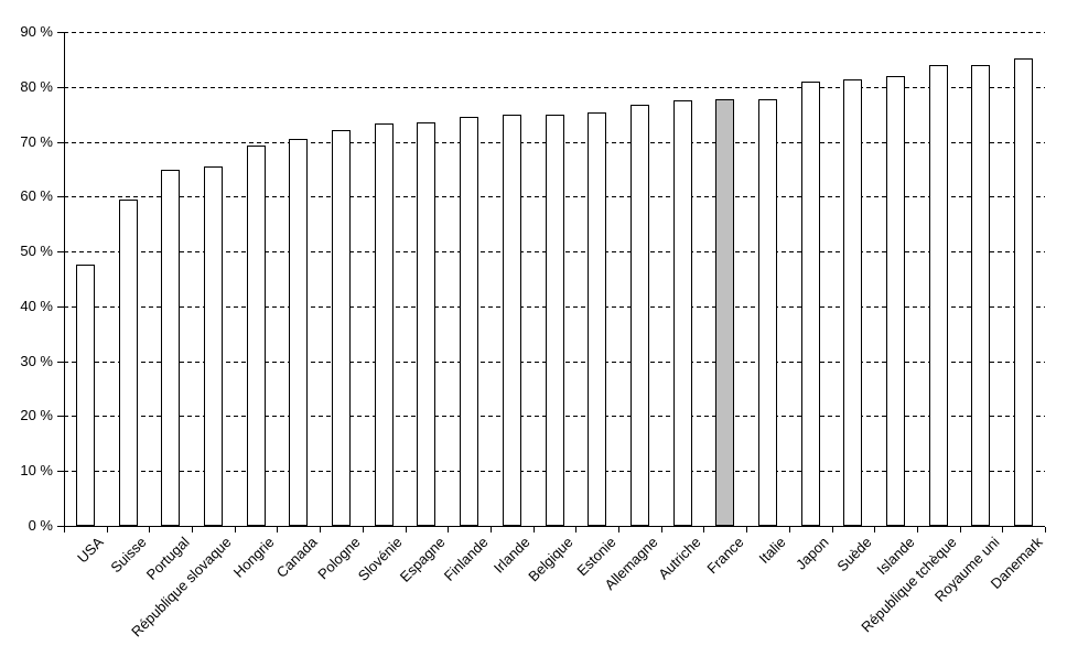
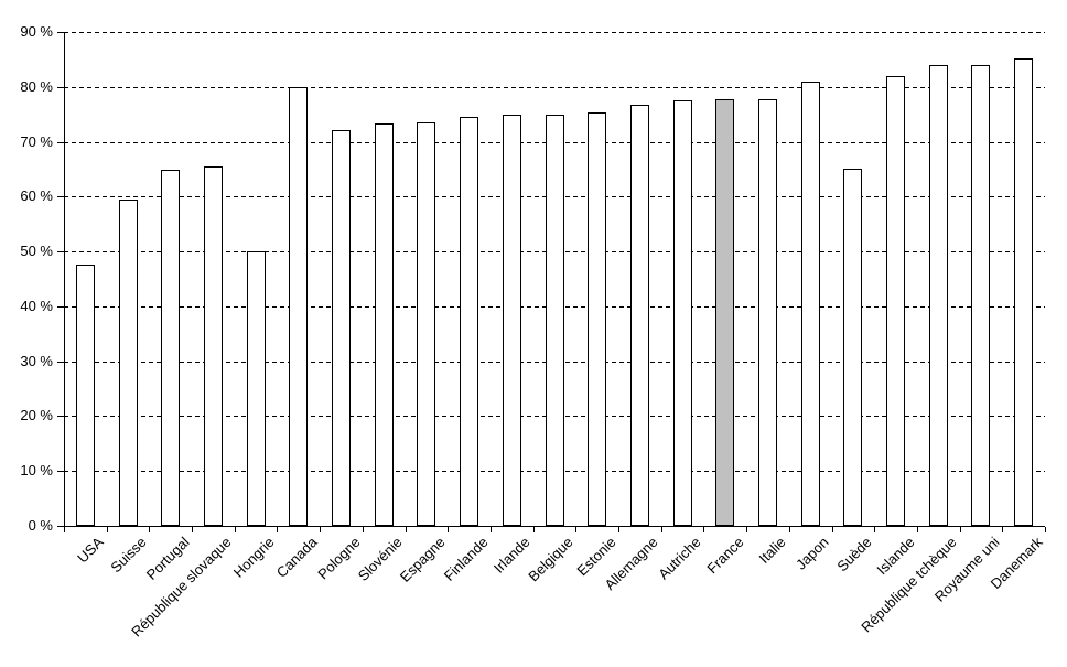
Hongrie: 69% -> 50%
Canada: 70% -> 80%
Suède: 81% -> 65%
